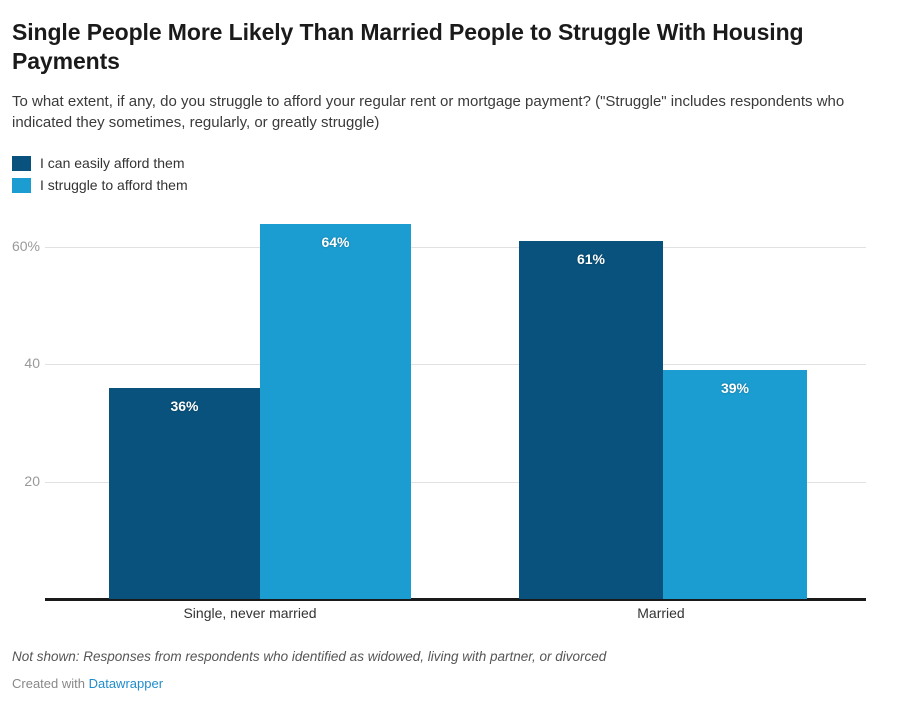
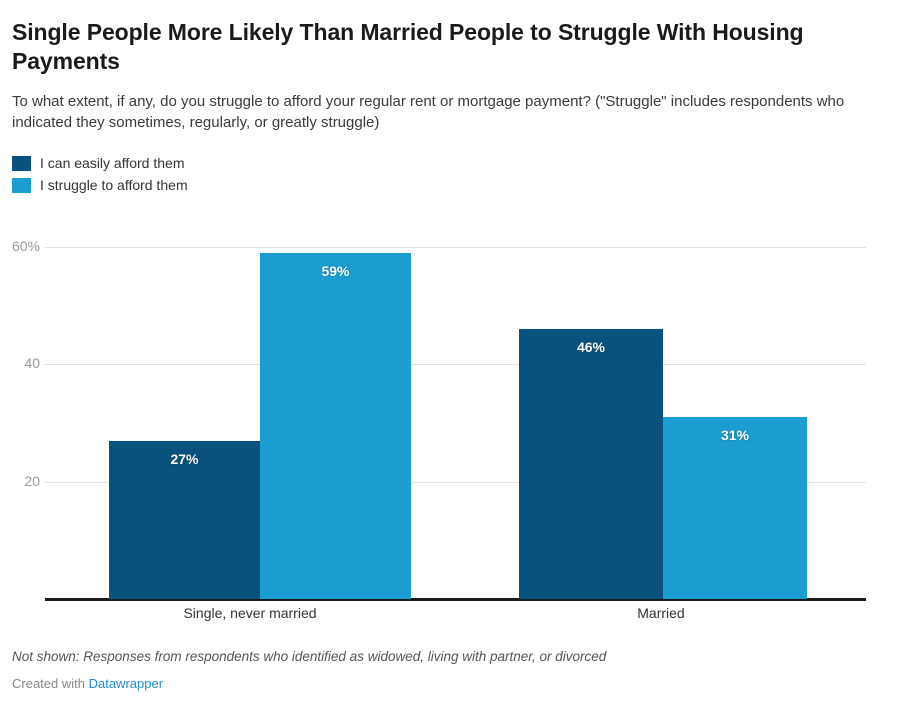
I can easily afford them/Single, never married: 36% -> 27%
I struggle to afford them/Single, never married: 64% -> 59%
I can easily afford them/Married: 61% -> 46%
I struggle to afford them/Married: 39% -> 31%
